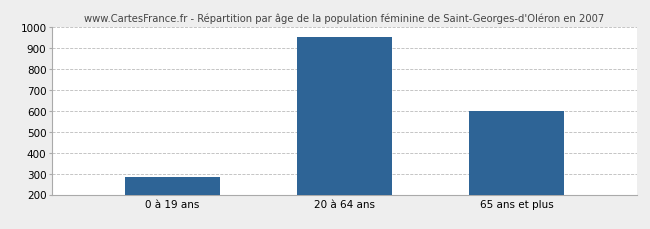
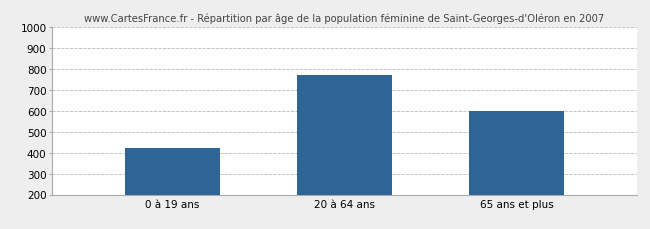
0 à 19 ans: 285 -> 420
20 à 64 ans: 950 -> 770
